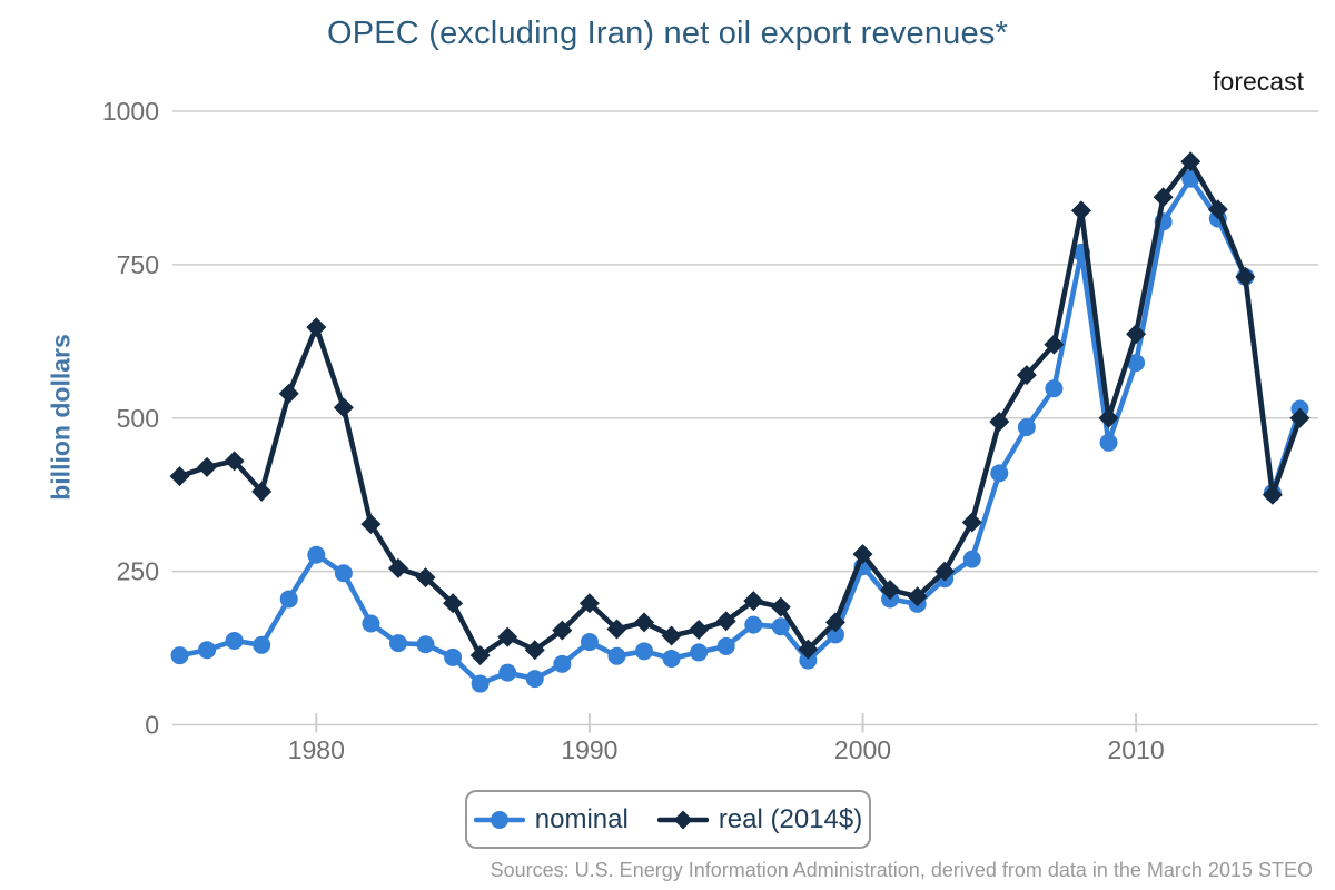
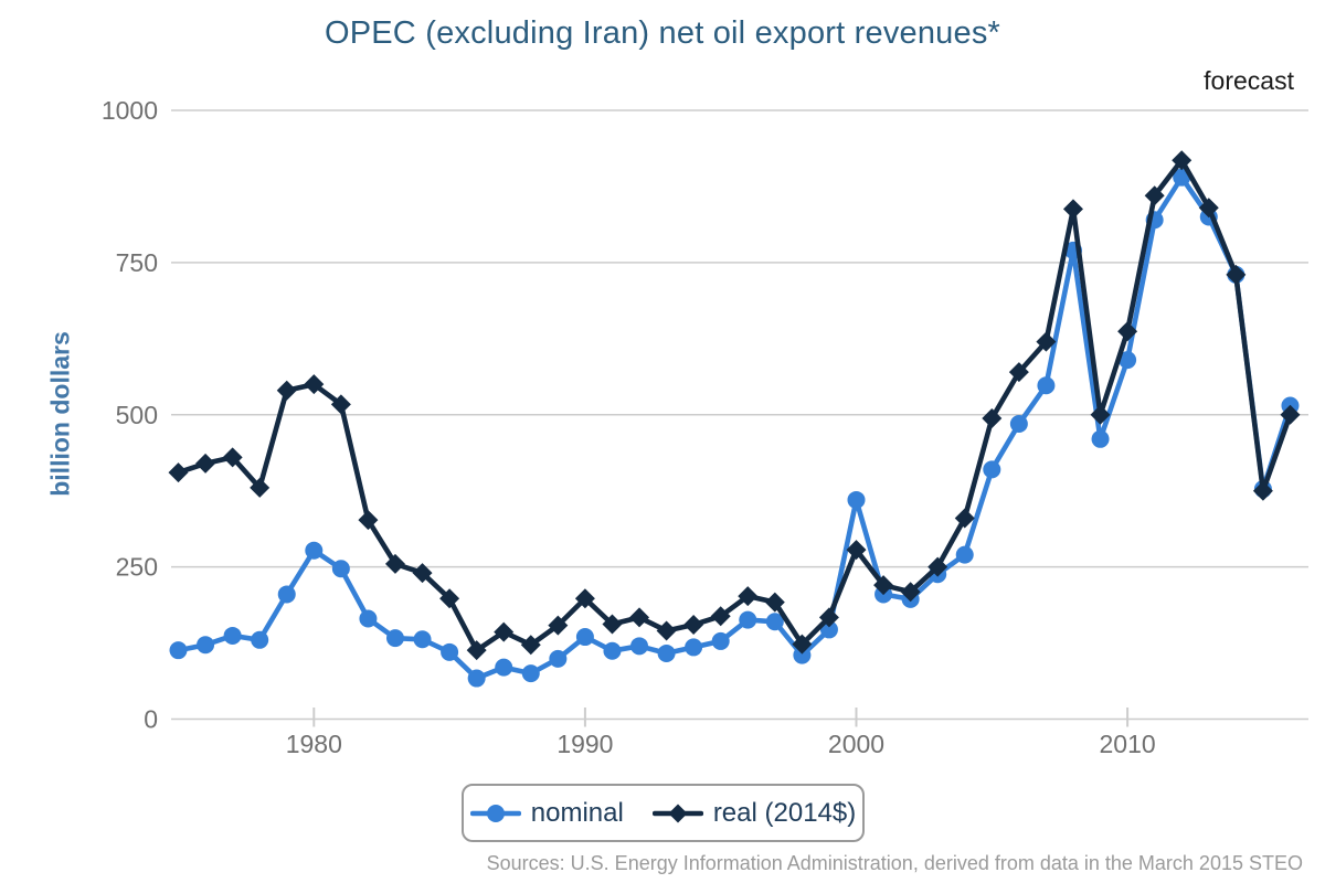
real (2014$)/1980: 650 -> 550
nominal/2000: 260 -> 360
